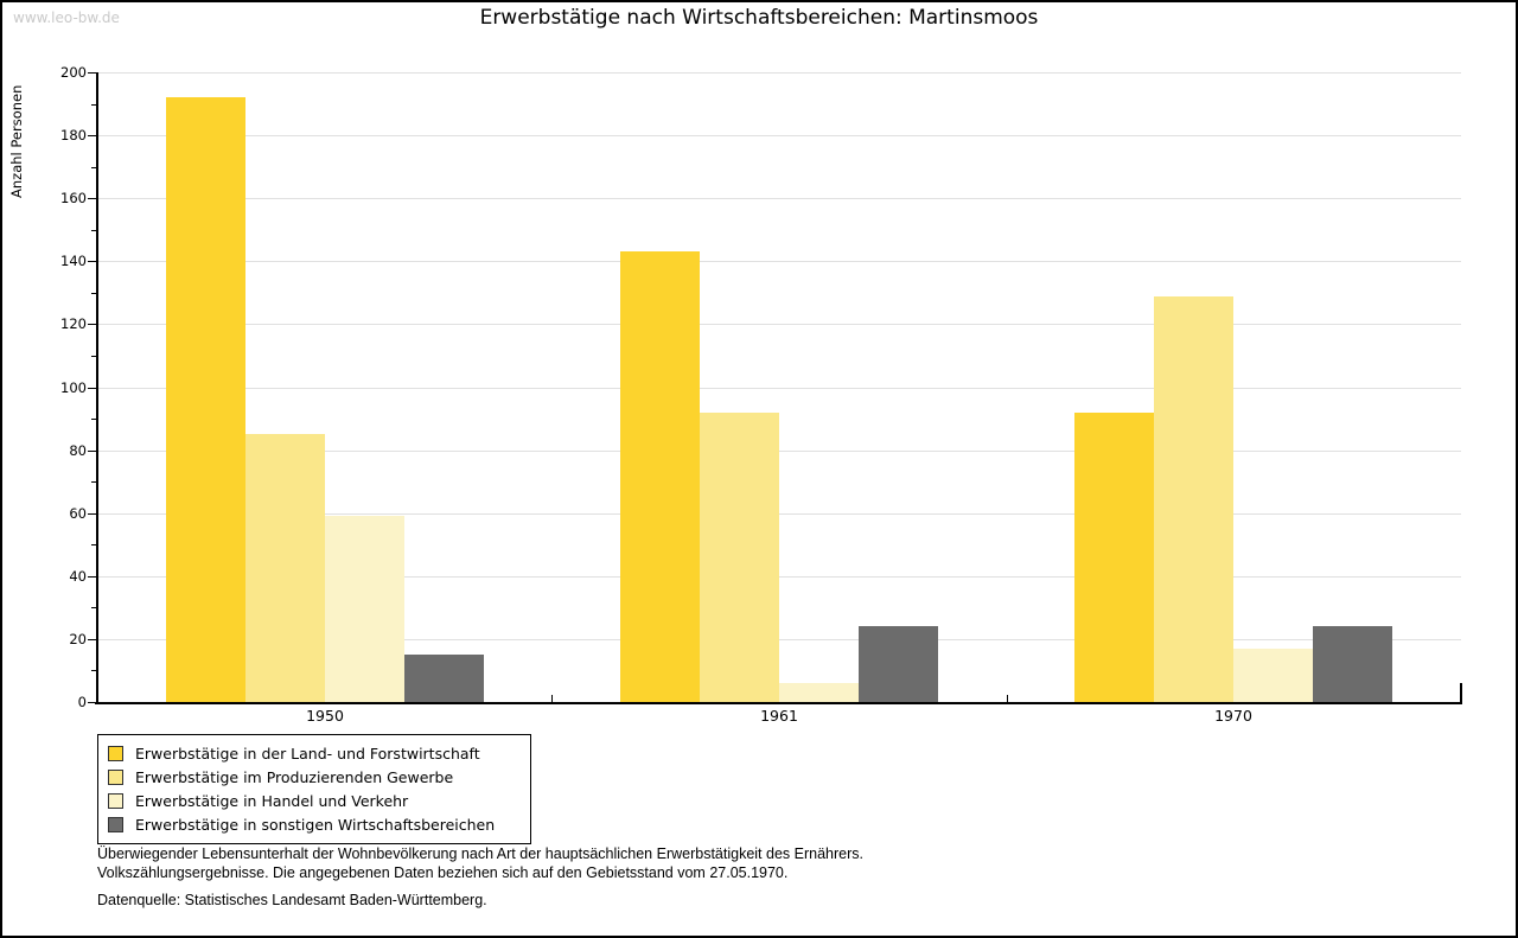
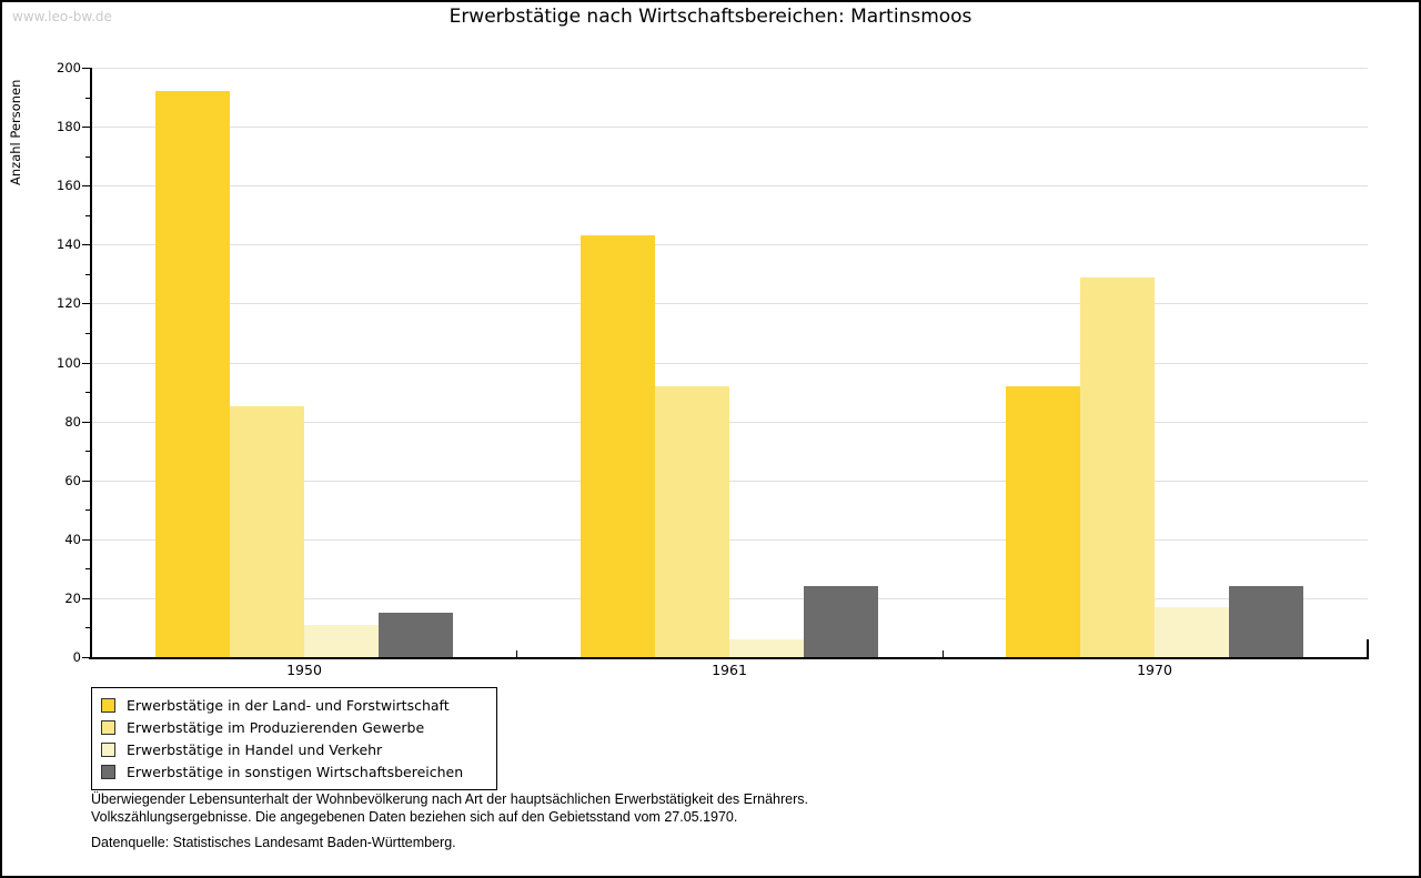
Erwerbstätige in Handel und Verkehr/1950: 59 -> 11
